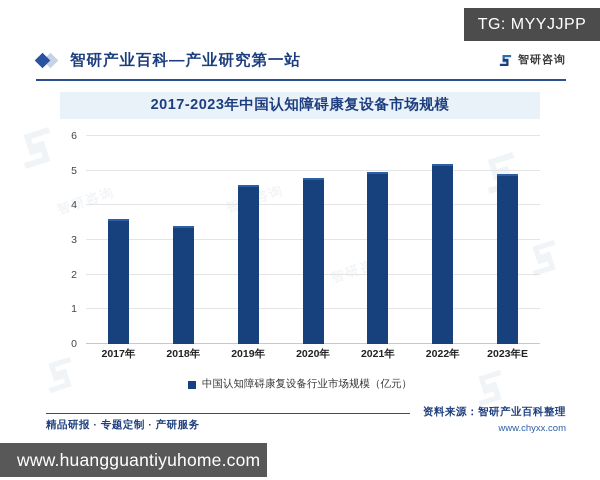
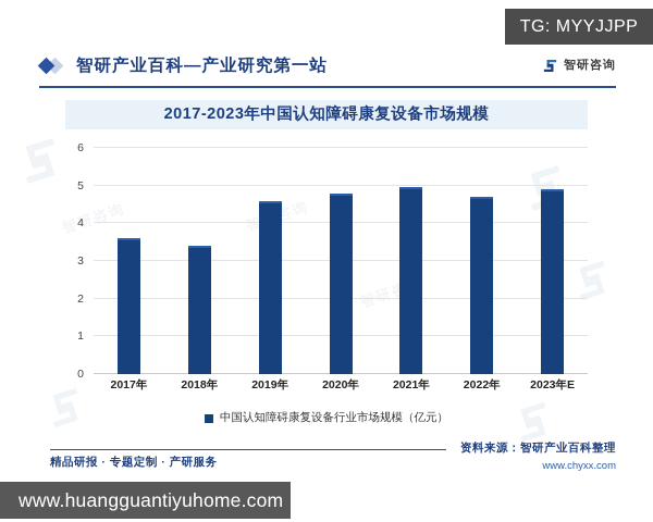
2022年: 5.2 -> 4.7
